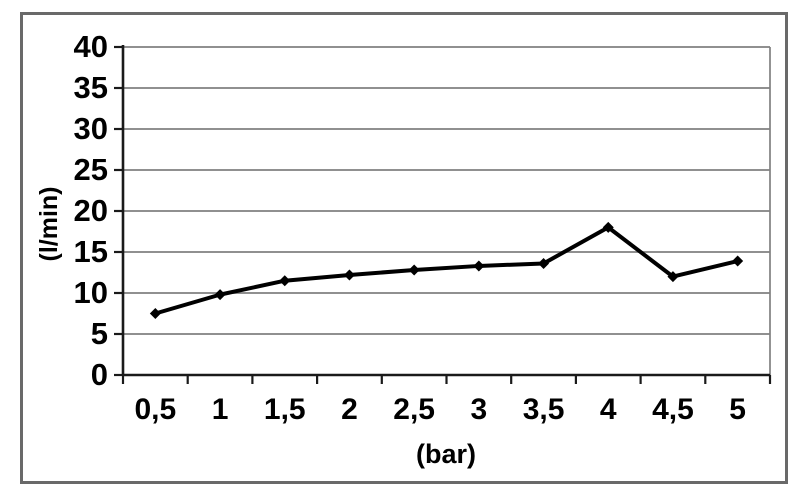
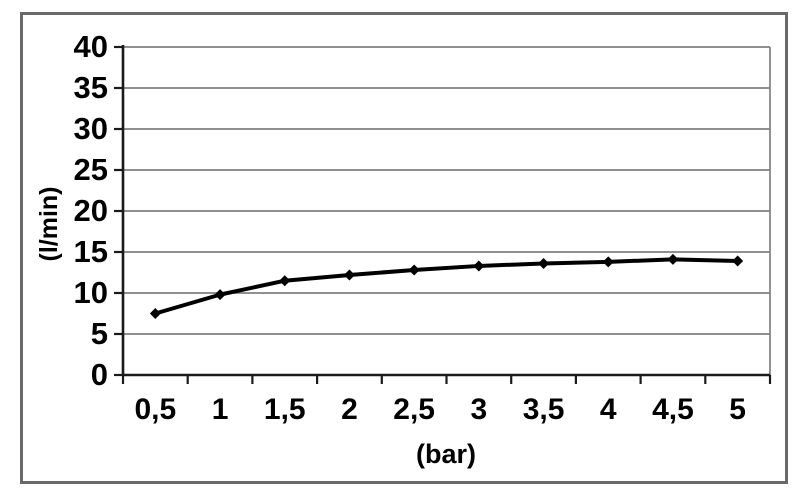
4: 18 -> 14
4,5: 12 -> 14
